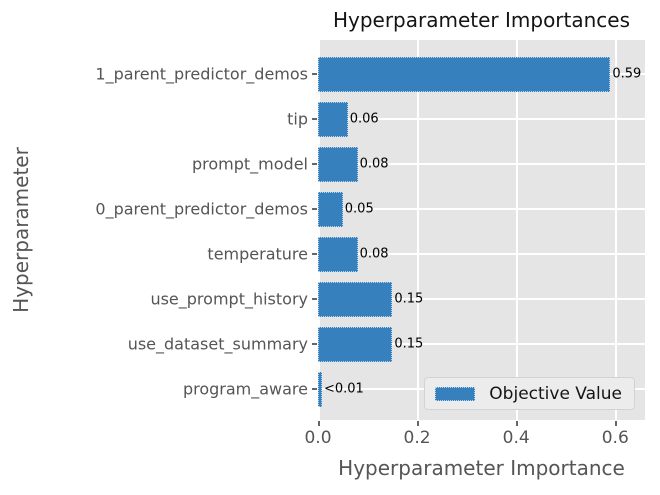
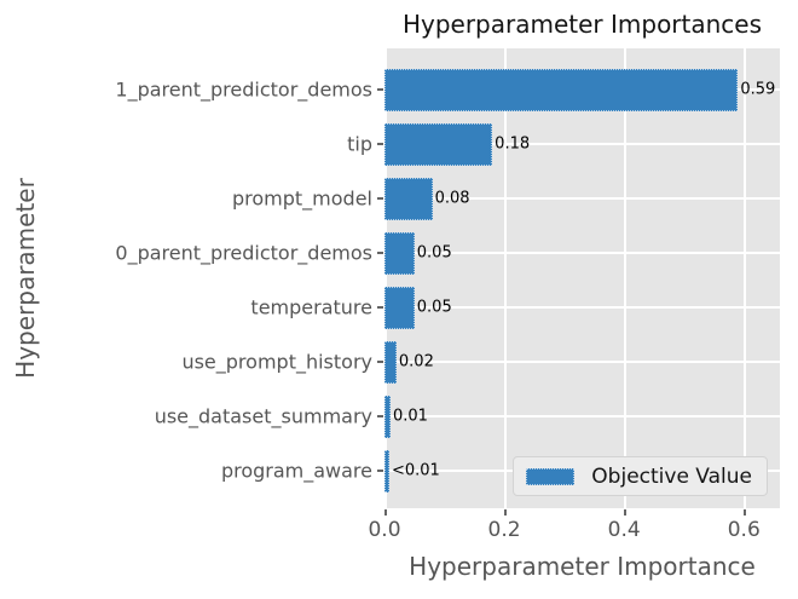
tip: 0.06 -> 0.18
temperature: 0.08 -> 0.05
use_prompt_history: 0.15 -> 0.02
use_dataset_summary: 0.15 -> 0.01
